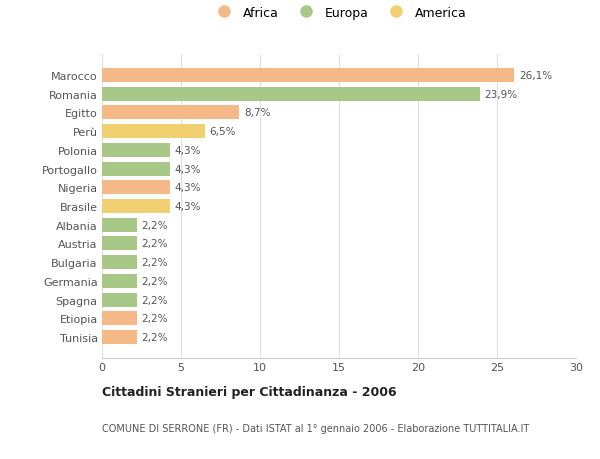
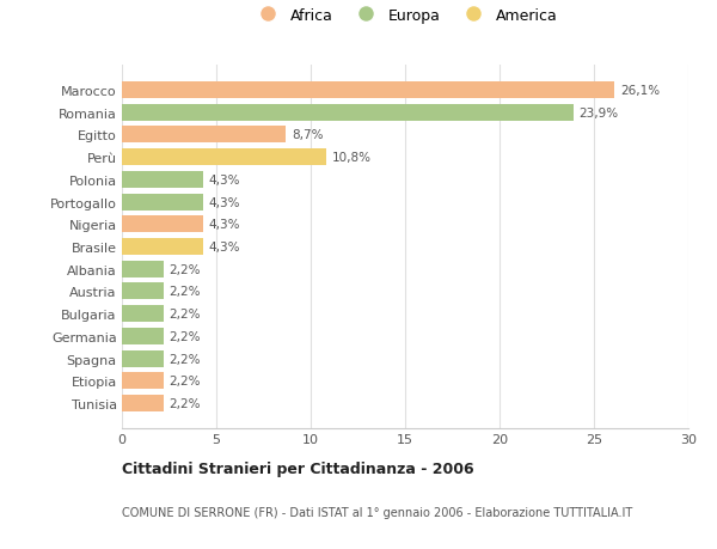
Perù: 6,5% -> 10,8%
